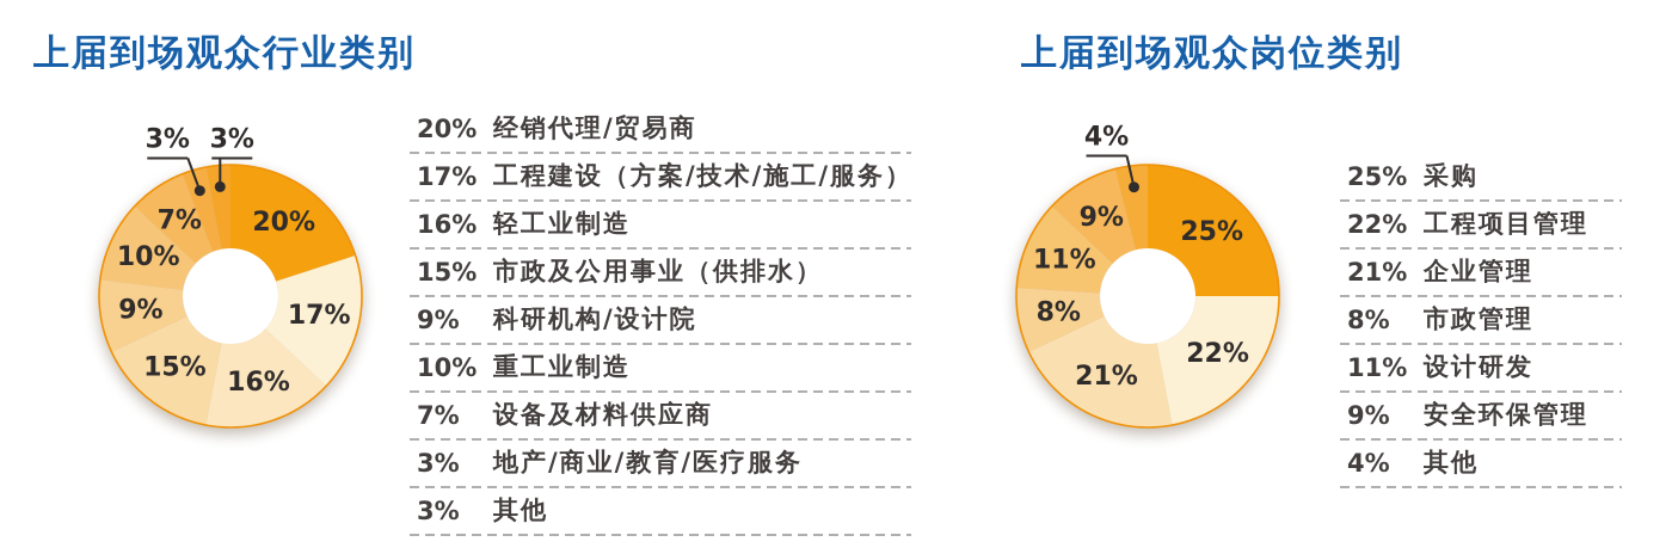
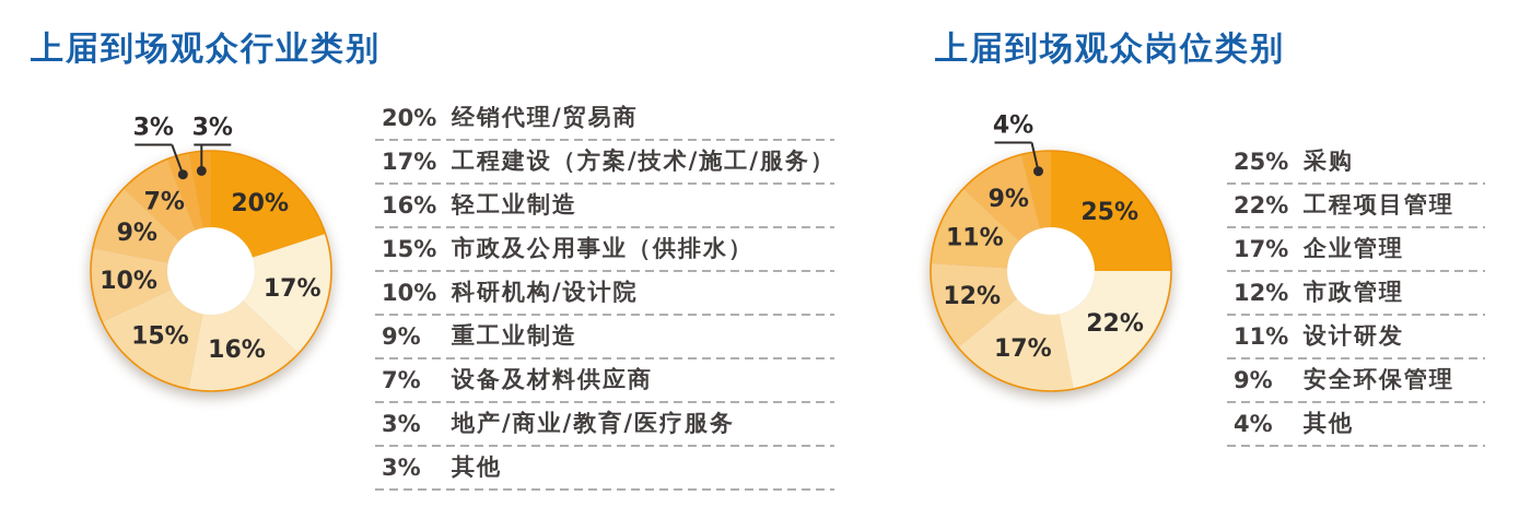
上届到场观众行业类别/科研机构/设计院: 9% -> 10%
上届到场观众行业类别/重工业制造: 10% -> 9%
上届到场观众岗位类别/企业管理: 21% -> 17%
上届到场观众岗位类别/市政管理: 8% -> 12%
